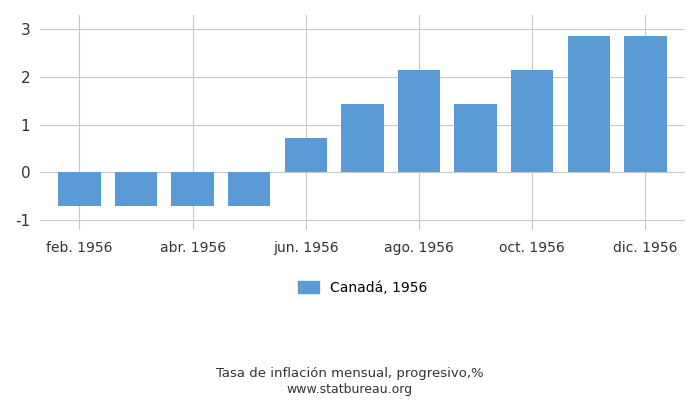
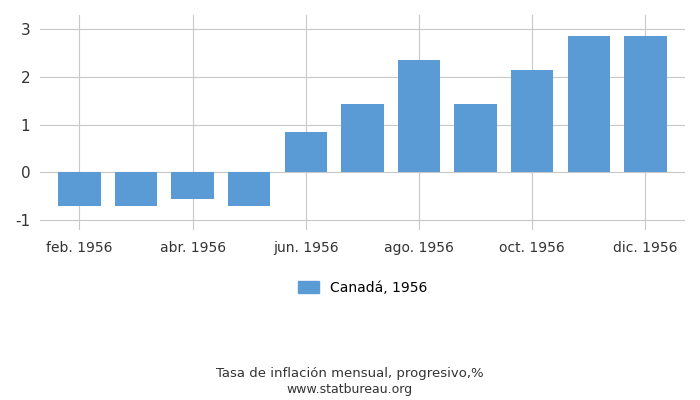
abr. 1956: -0.71 -> -0.55
jun. 1956: 0.71 -> 0.85
ago. 1956: 2.14 -> 2.35
